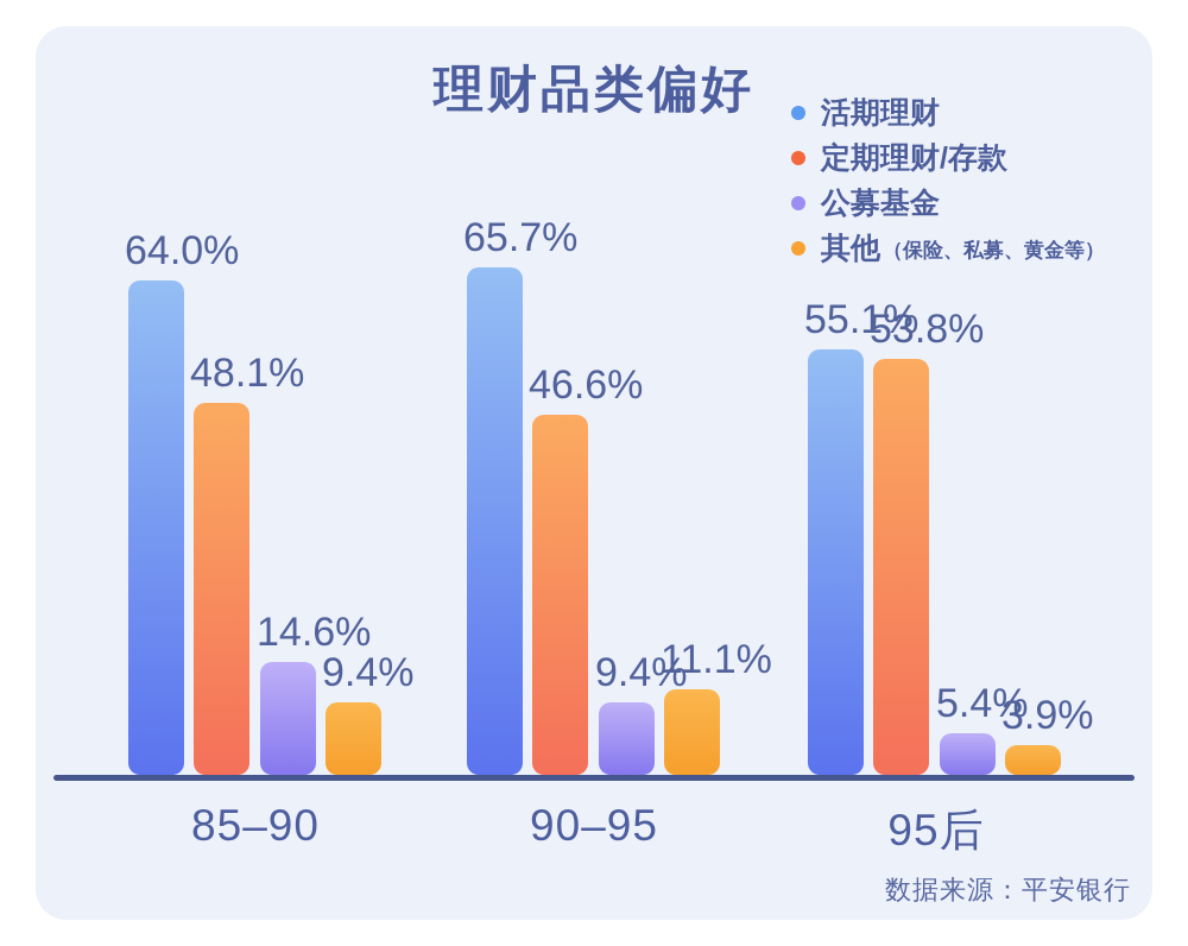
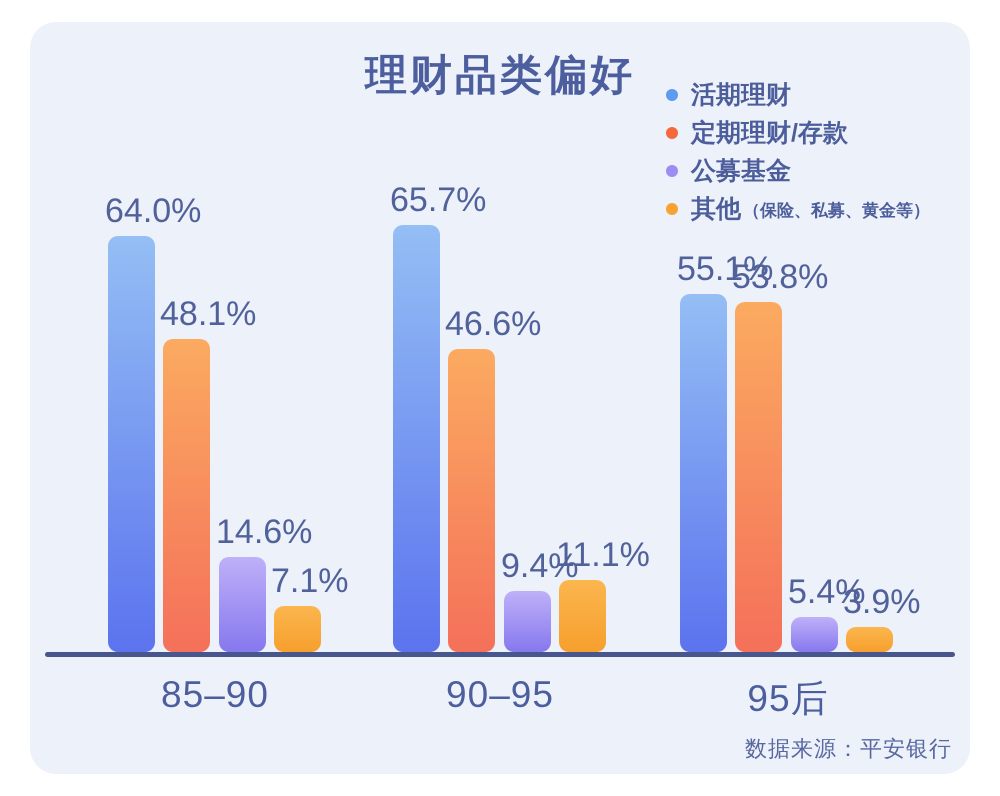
其他（保险、私募、黄金等）/85–90: 9.4% -> 7.1%
